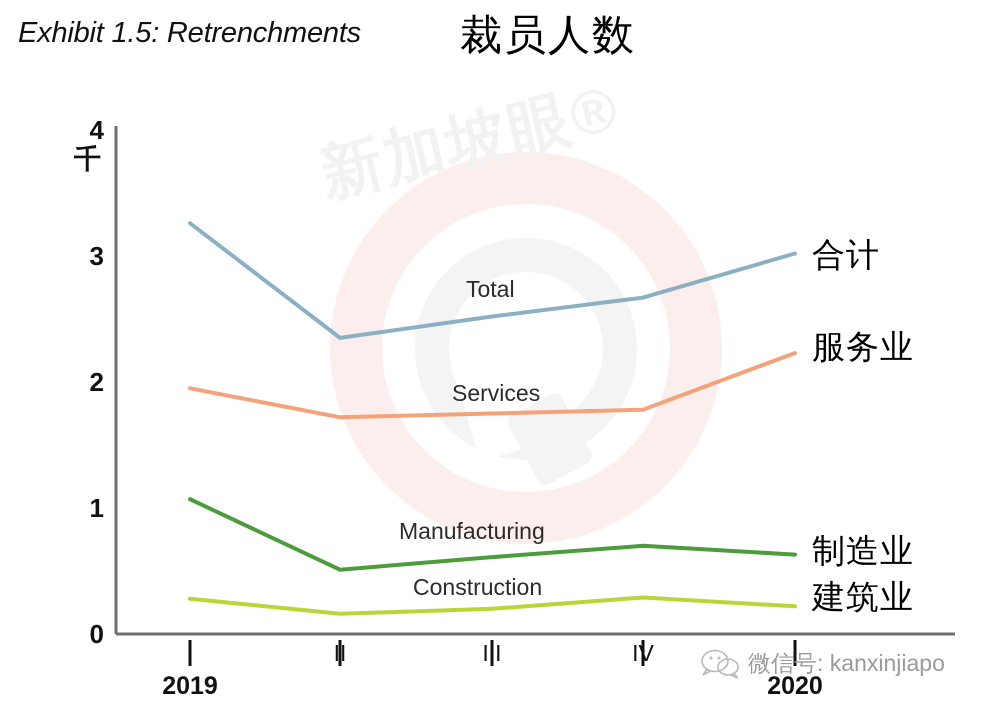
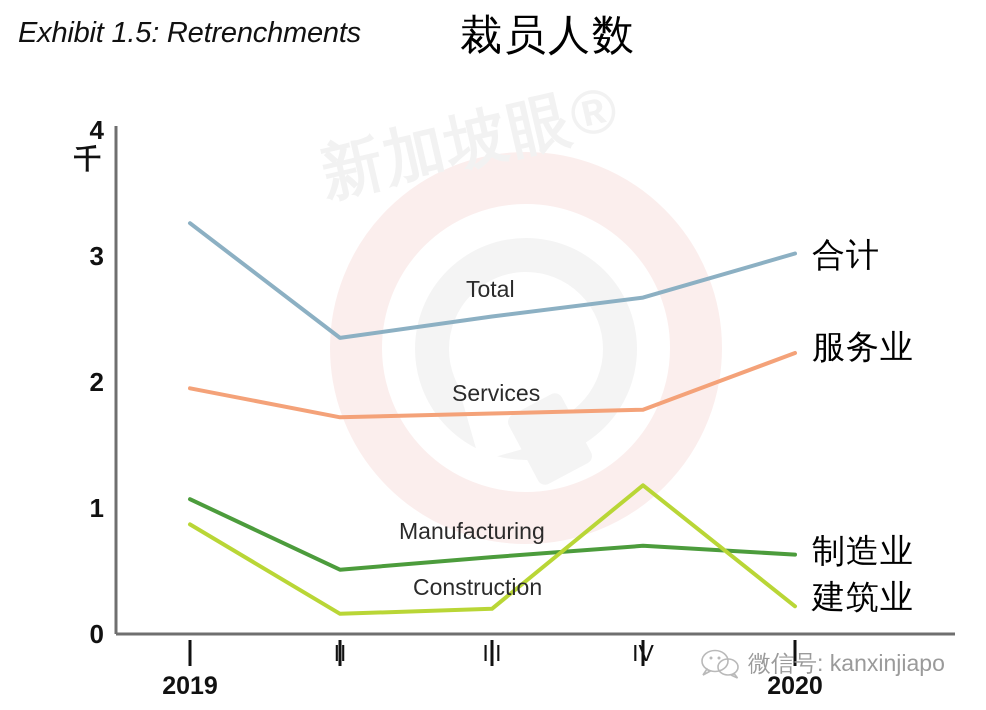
Construction/I 2019: 0.28 -> 0.87
Construction/IV: 0.29 -> 1.18
